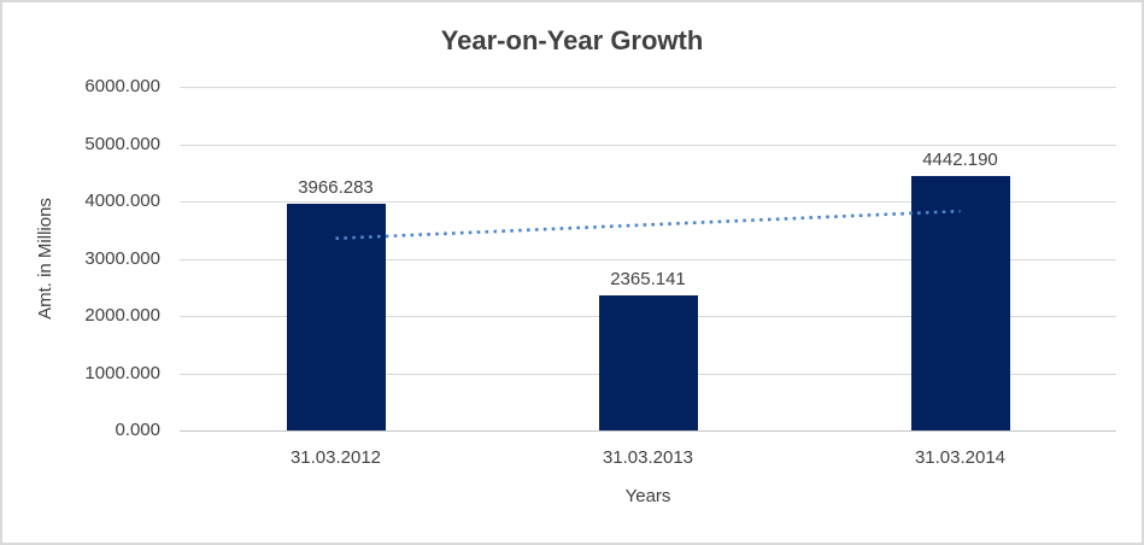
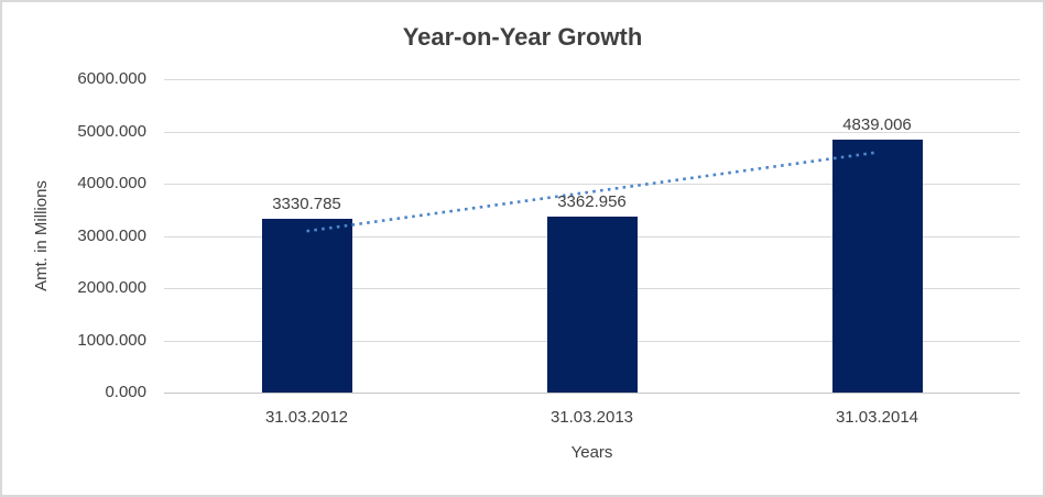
31.03.2012: 3966.283 -> 3330.785
31.03.2013: 2365.141 -> 3362.956
31.03.2014: 4442.190 -> 4839.006
